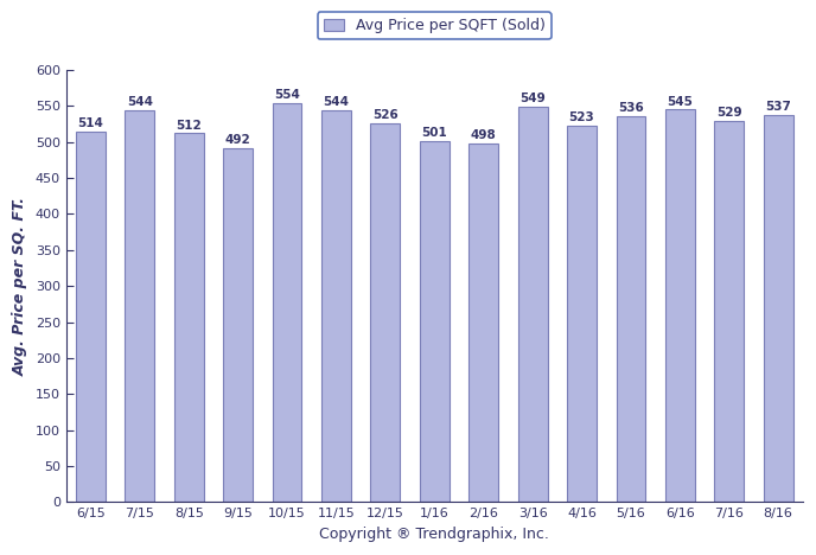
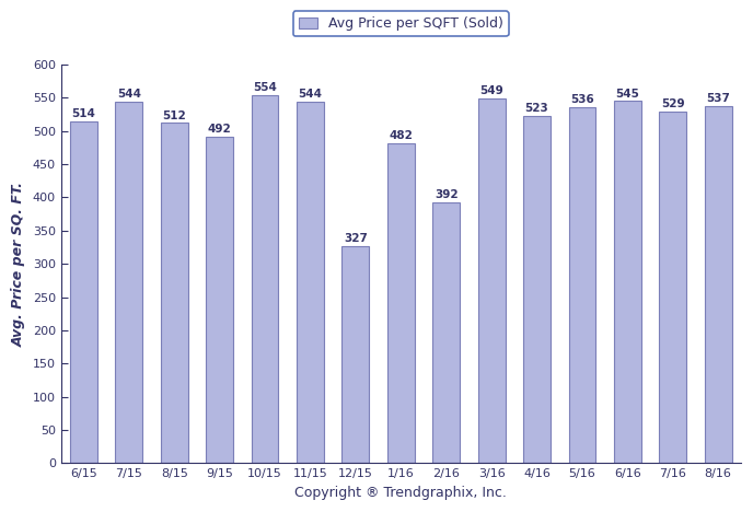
12/15: 526 -> 327
1/16: 501 -> 482
2/16: 498 -> 392
